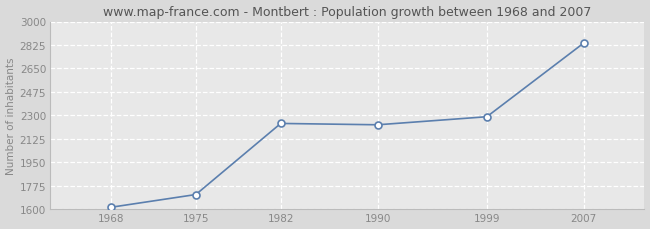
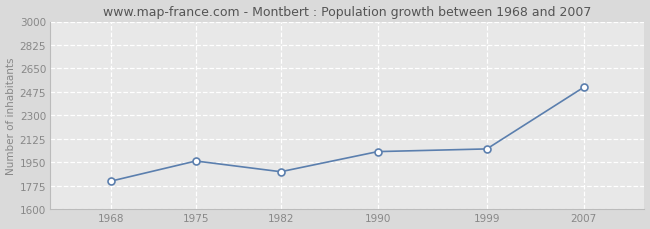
1968: 1620 -> 1810
1975: 1710 -> 1960
1982: 2240 -> 1880
1990: 2230 -> 2030
1999: 2290 -> 2050
2007: 2840 -> 2510
